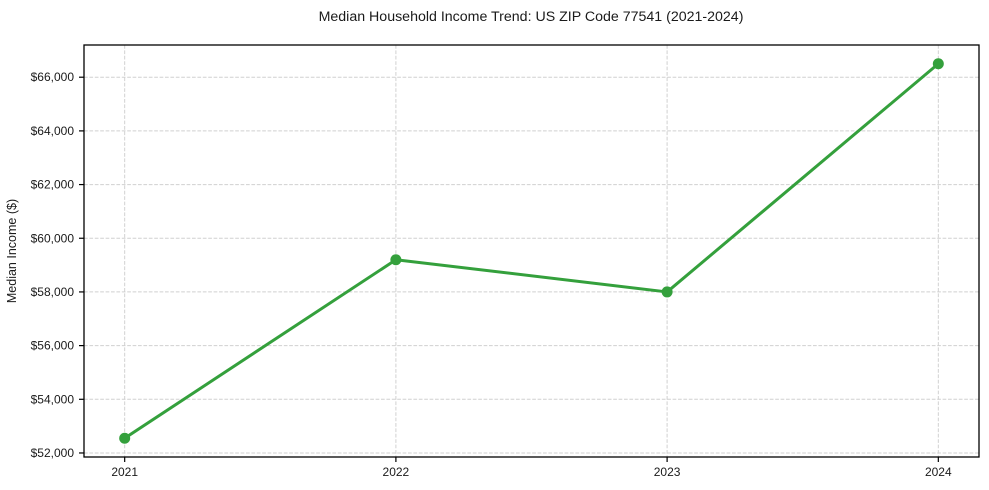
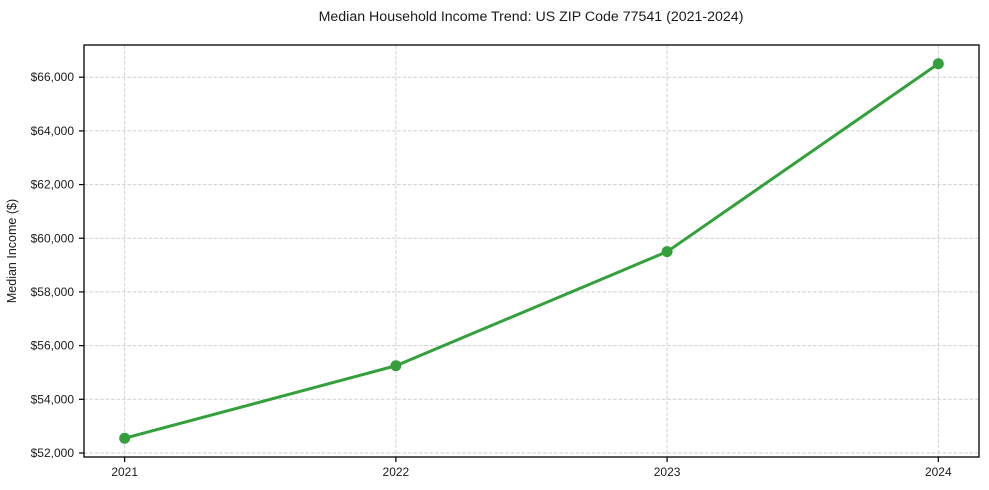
2022: $59200 -> $55200
2023: $58000 -> $59500
